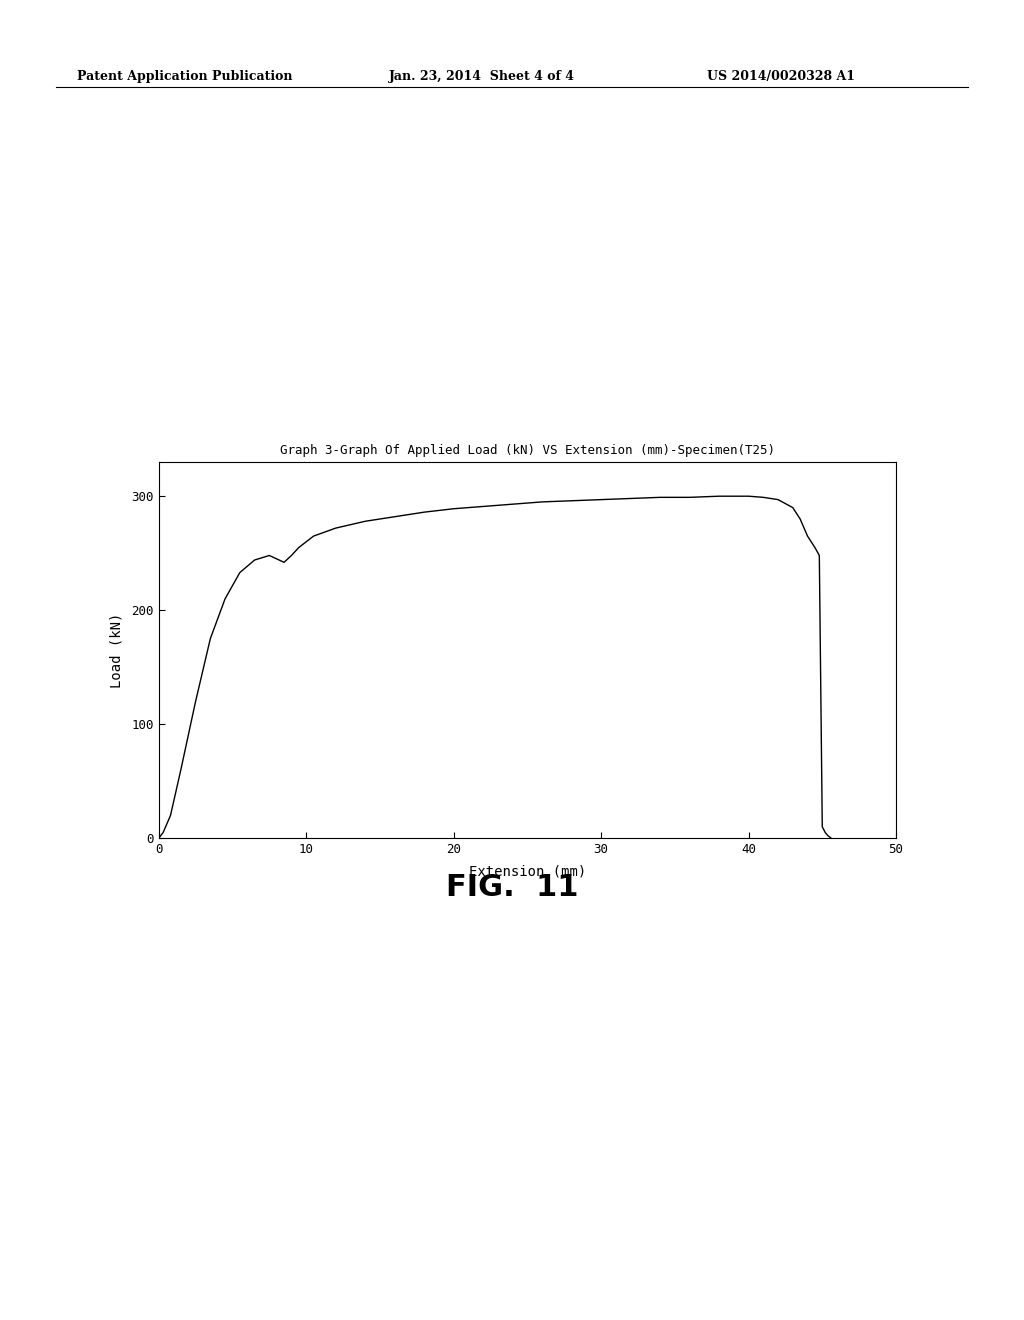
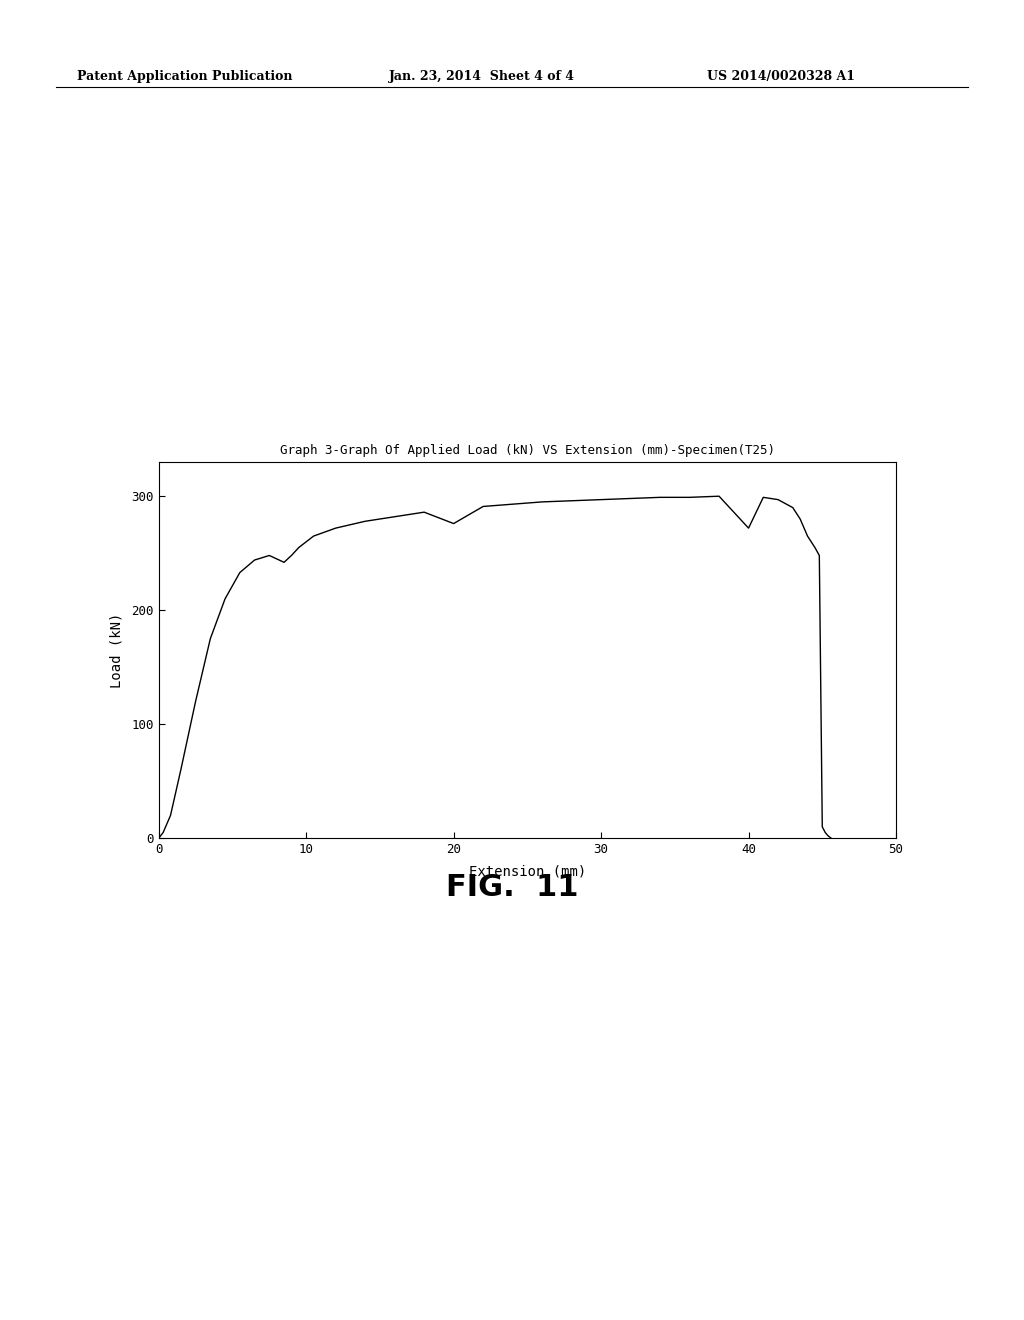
20: 289 -> 276
40: 300 -> 272
